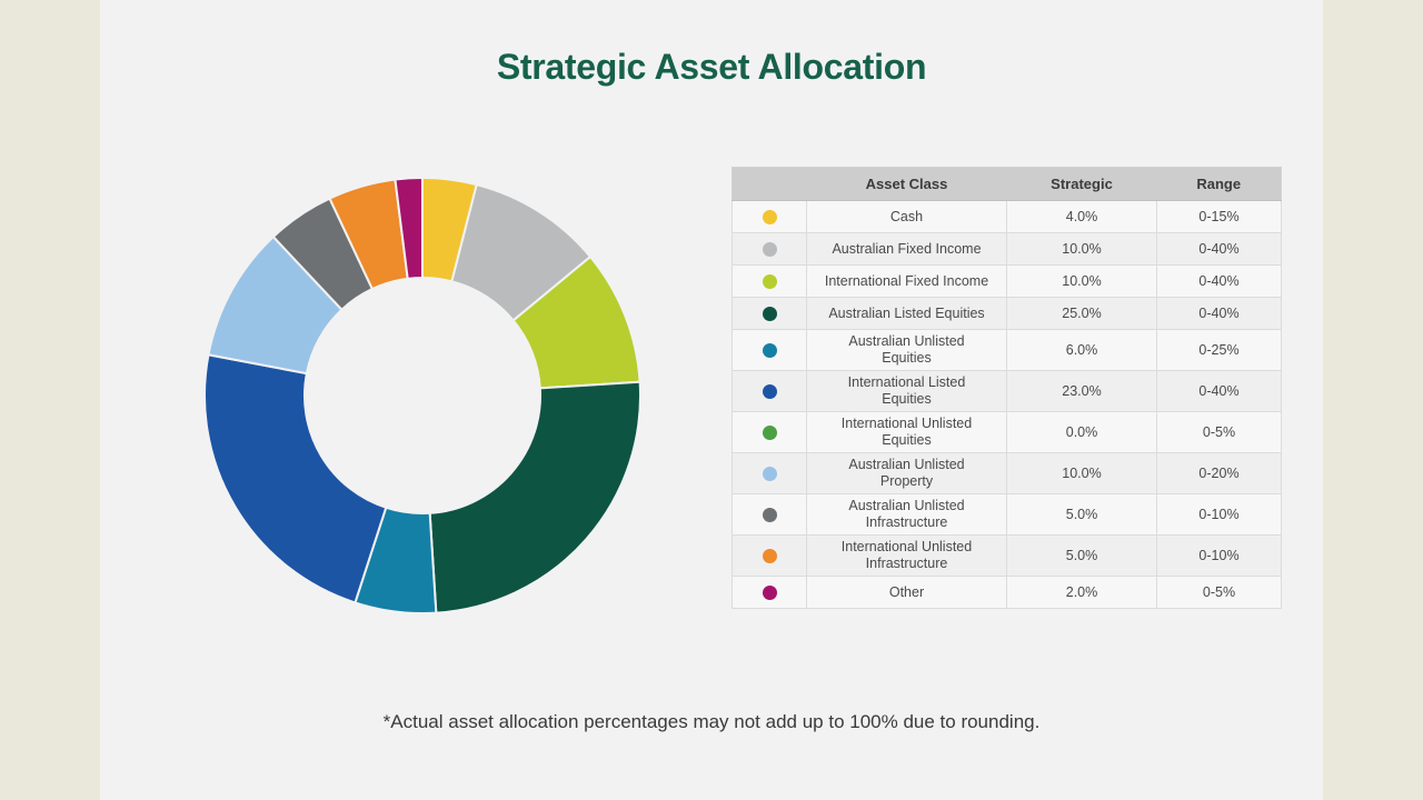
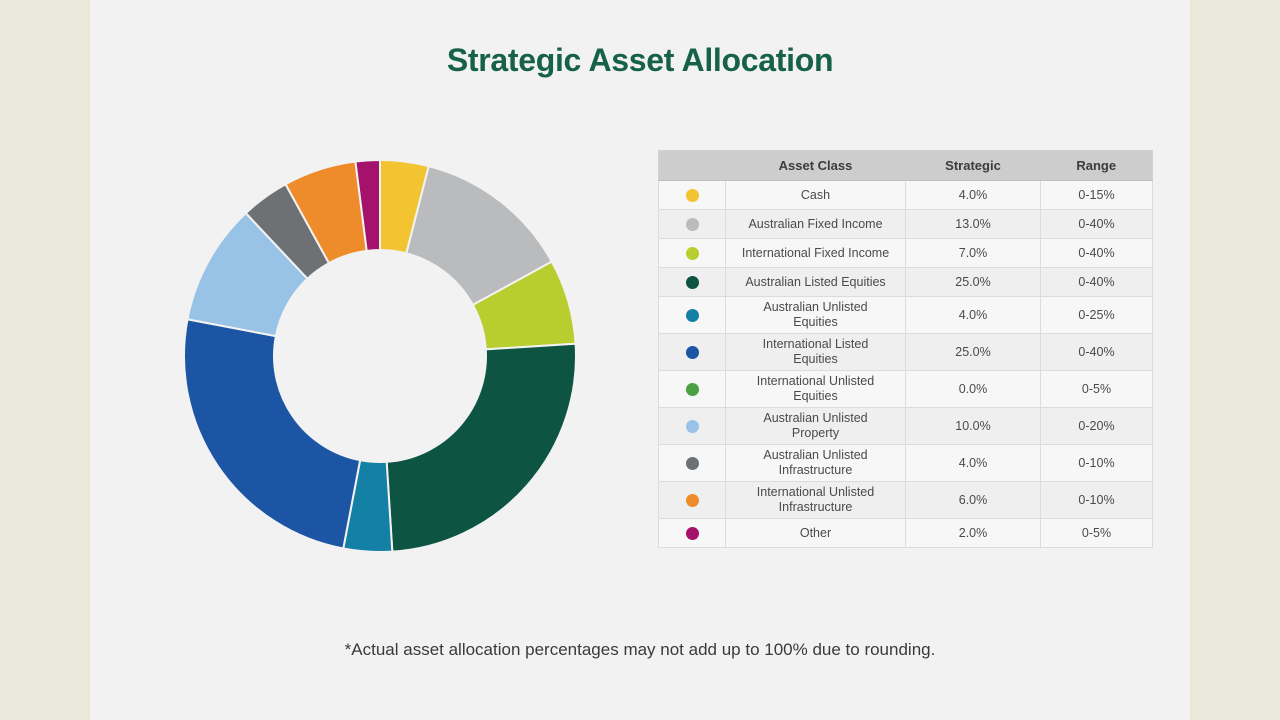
Australian Fixed Income: 10.0% -> 13.0%
International Fixed Income: 10.0% -> 7.0%
Australian Unlisted Equities: 6.0% -> 4.0%
International Listed Equities: 23.0% -> 25.0%
Australian Unlisted Infrastructure: 5.0% -> 4.0%
International Unlisted Infrastructure: 5.0% -> 6.0%
